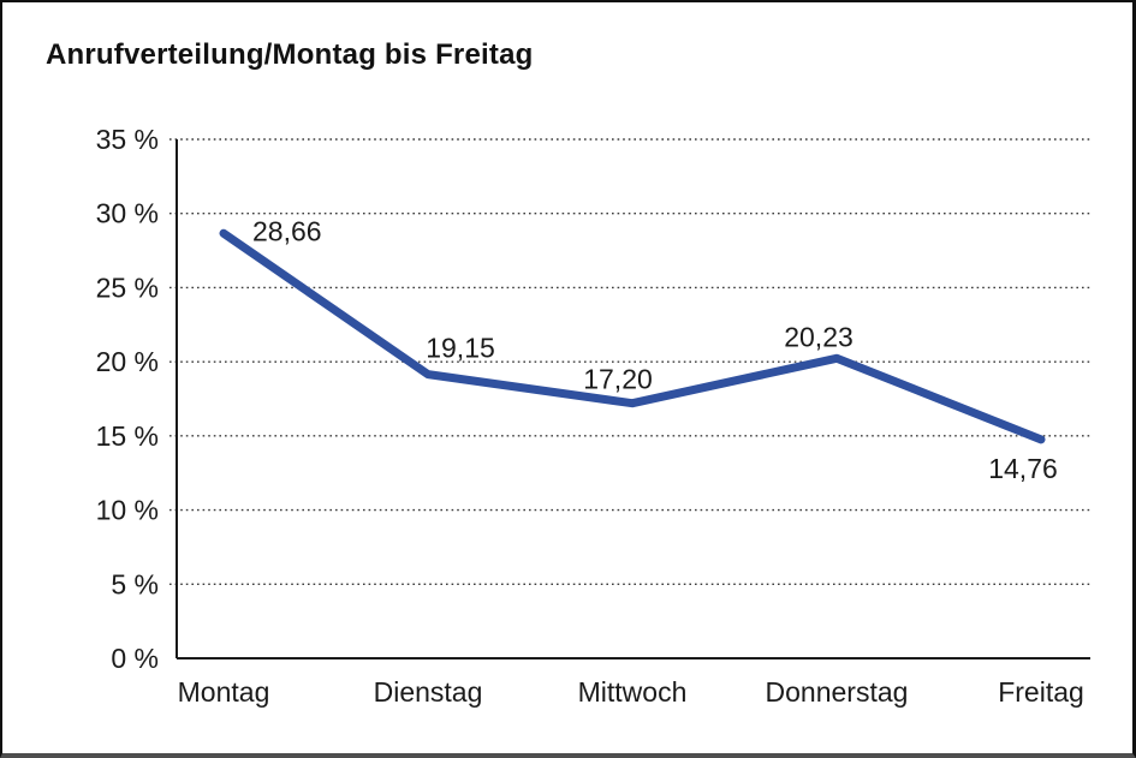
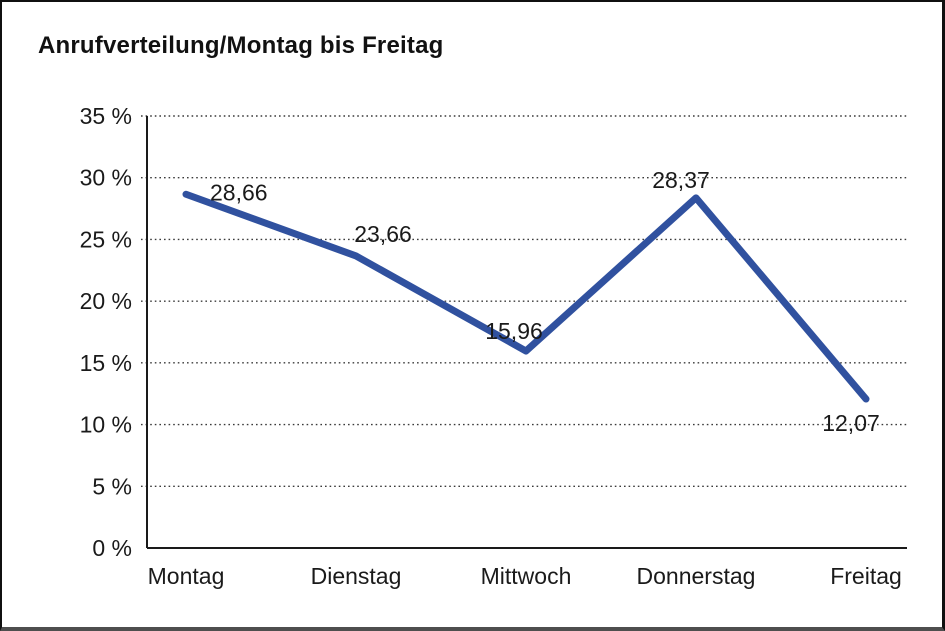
Dienstag: 19,15 -> 23,66
Mittwoch: 17,20 -> 15,96
Donnerstag: 20,23 -> 28,37
Freitag: 14,76 -> 12,07
